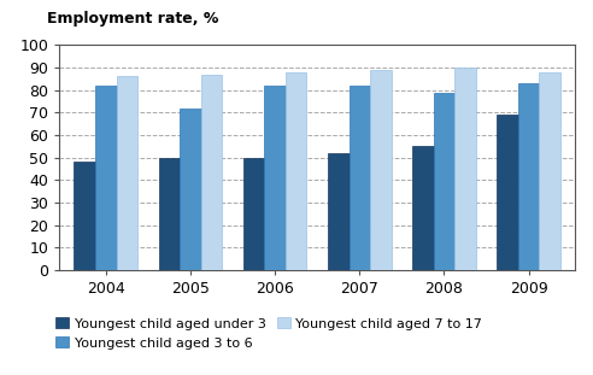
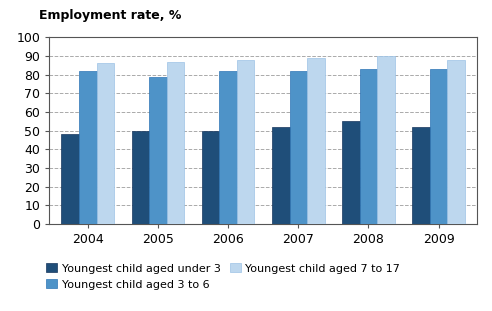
Youngest child aged 3 to 6/2005: 72 -> 79
Youngest child aged 3 to 6/2008: 79 -> 83
Youngest child aged under 3/2009: 69 -> 52
